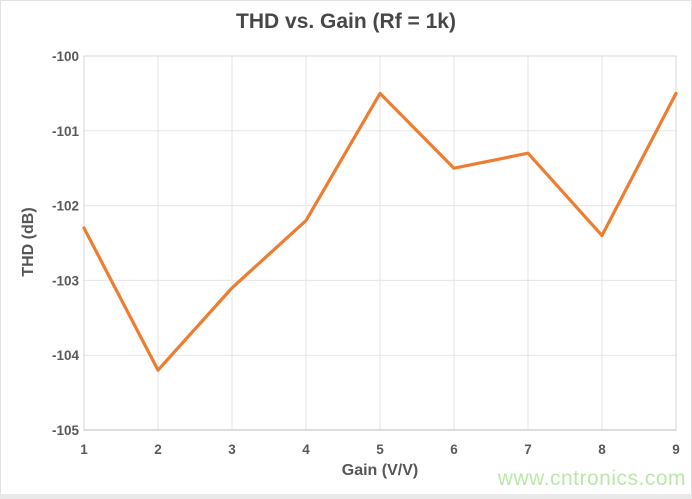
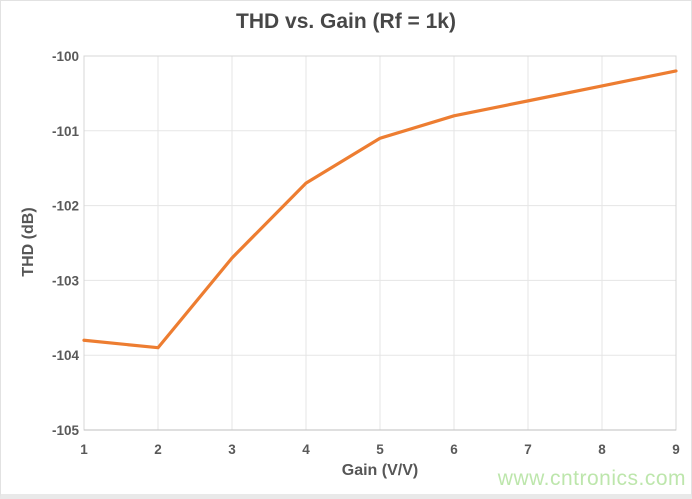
1: -102.3 -> -103.8
2: -104.2 -> -103.9
3: -103.1 -> -102.7
4: -102.2 -> -101.7
5: -100.5 -> -101.1
6: -101.5 -> -100.8
7: -101.3 -> -100.6
8: -102.4 -> -100.4
9: -100.5 -> -100.2
